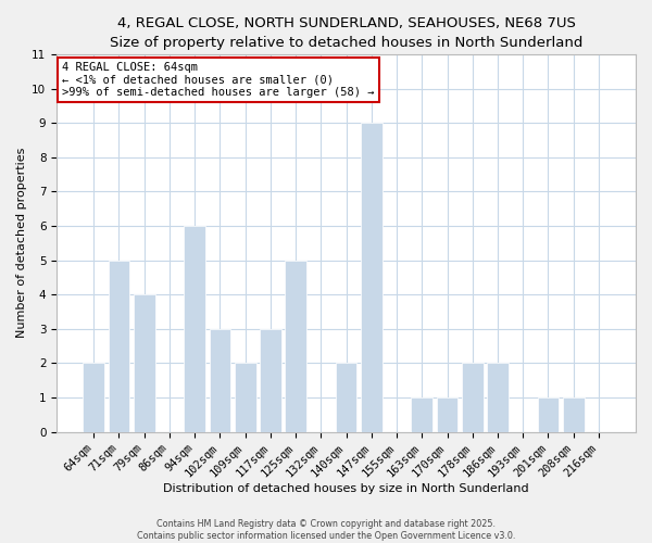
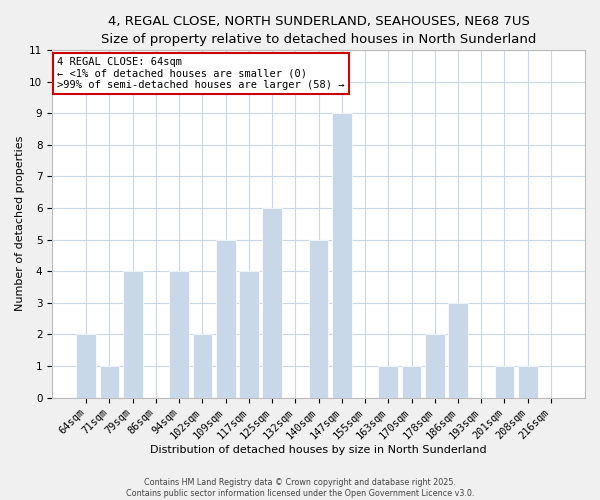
71sqm: 5 -> 1
94sqm: 6 -> 4
102sqm: 3 -> 2
109sqm: 2 -> 5
117sqm: 3 -> 4
125sqm: 5 -> 6
140sqm: 2 -> 5
186sqm: 2 -> 3
